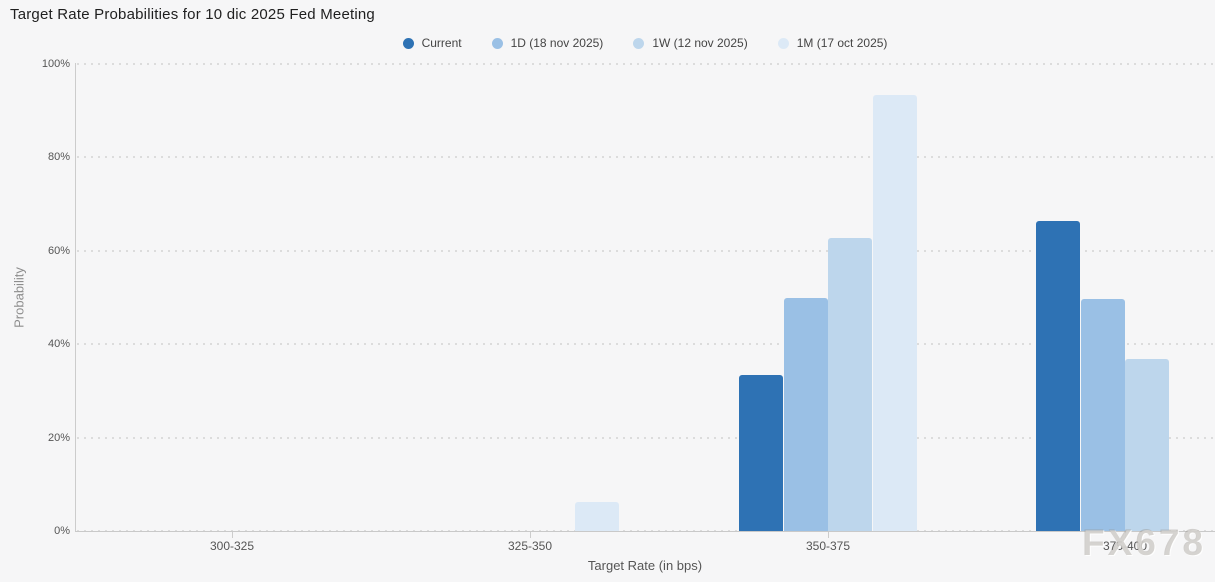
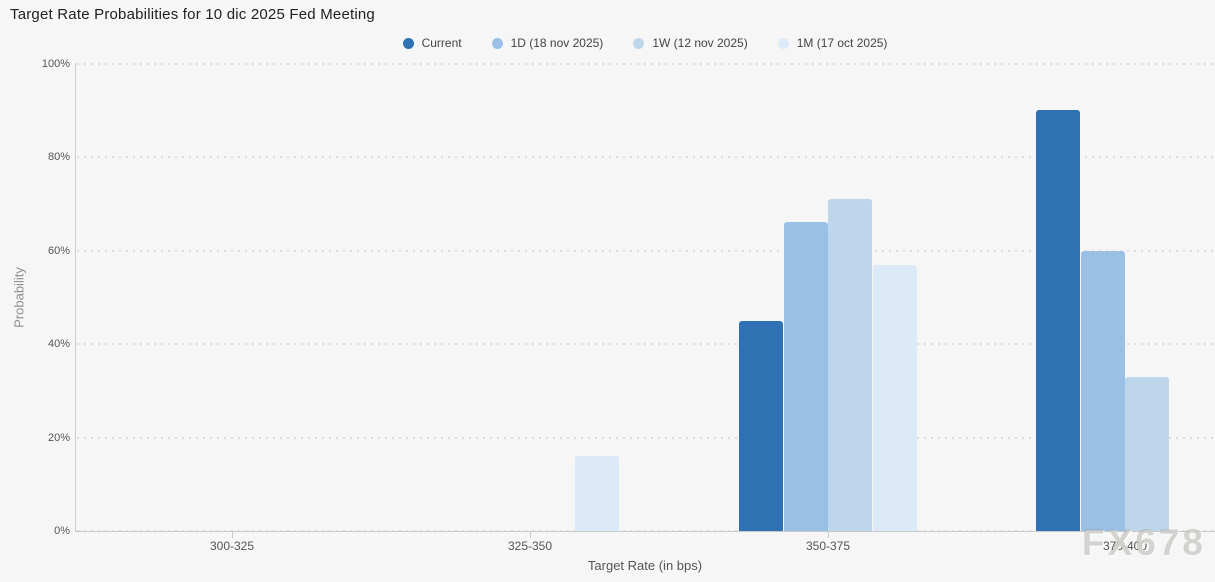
1M (17 oct 2025)/325-350: 6% -> 16%
Current/350-375: 33% -> 45%
1D (18 nov 2025)/350-375: 50% -> 66%
1W (12 nov 2025)/350-375: 63% -> 71%
1M (17 oct 2025)/350-375: 93% -> 57%
Current/375-400: 66% -> 90%
1D (18 nov 2025)/375-400: 50% -> 60%
1W (12 nov 2025)/375-400: 37% -> 33%
